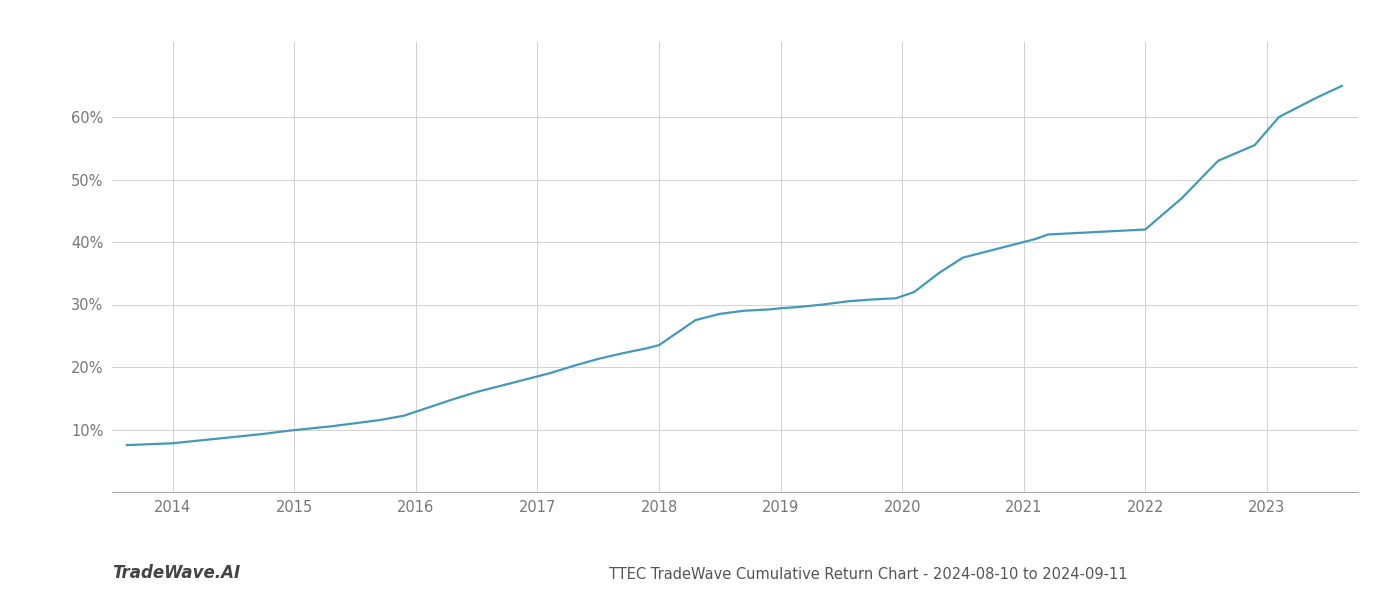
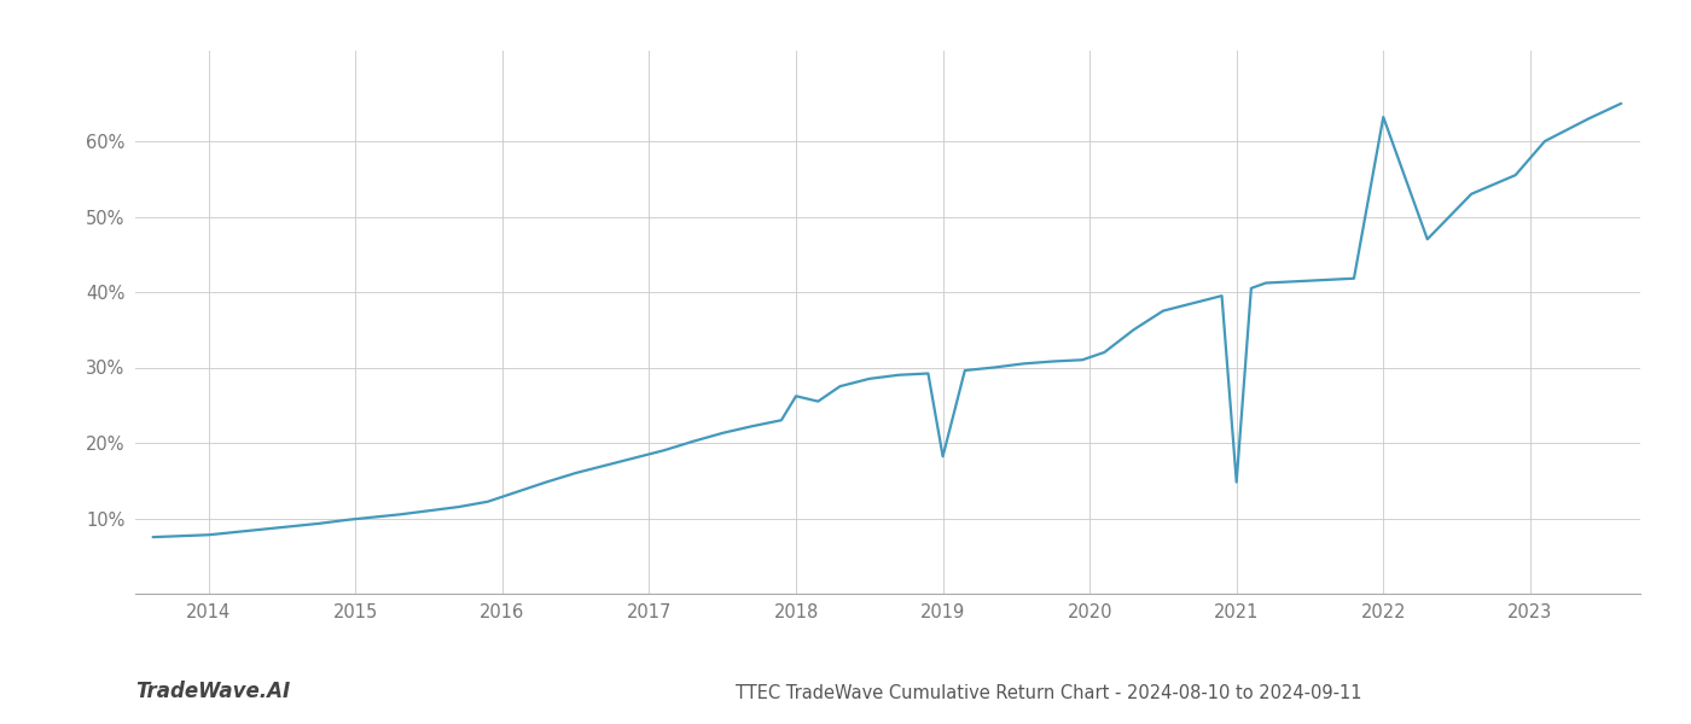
2018: 23.5% -> 26.2%
2019: 29.4% -> 18.2%
2021: 40.0% -> 14.8%
2022: 42.0% -> 63.2%
